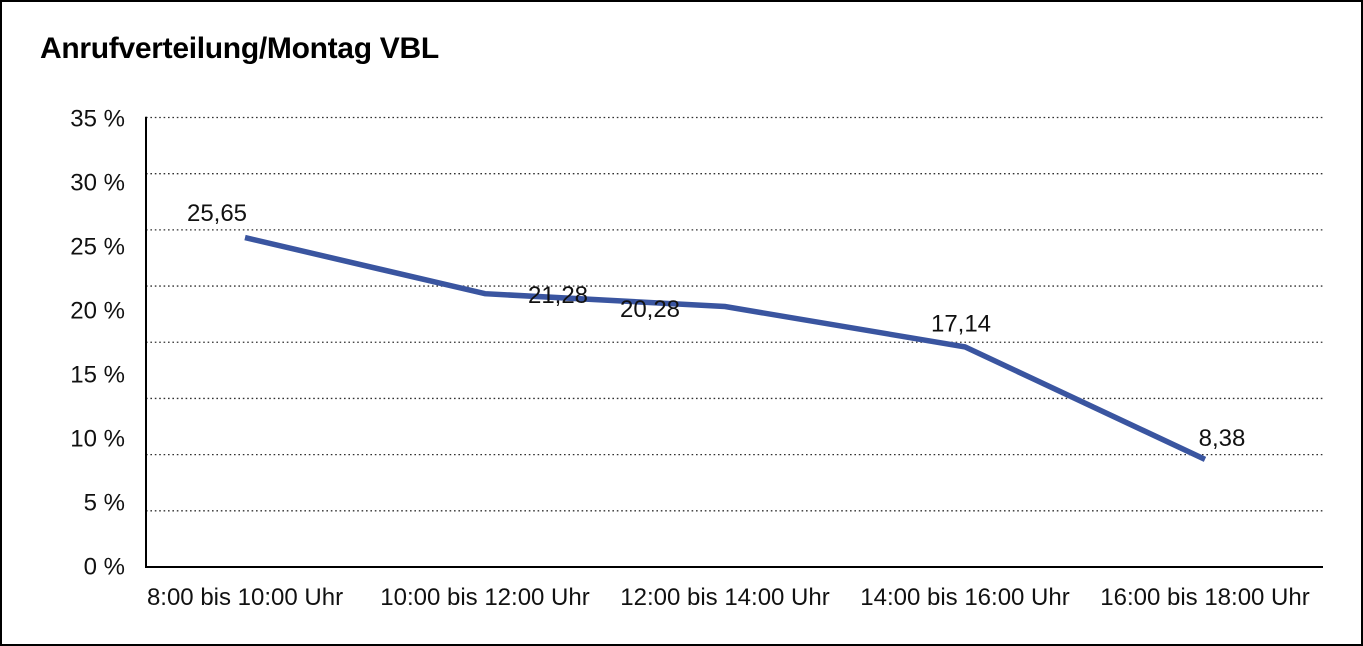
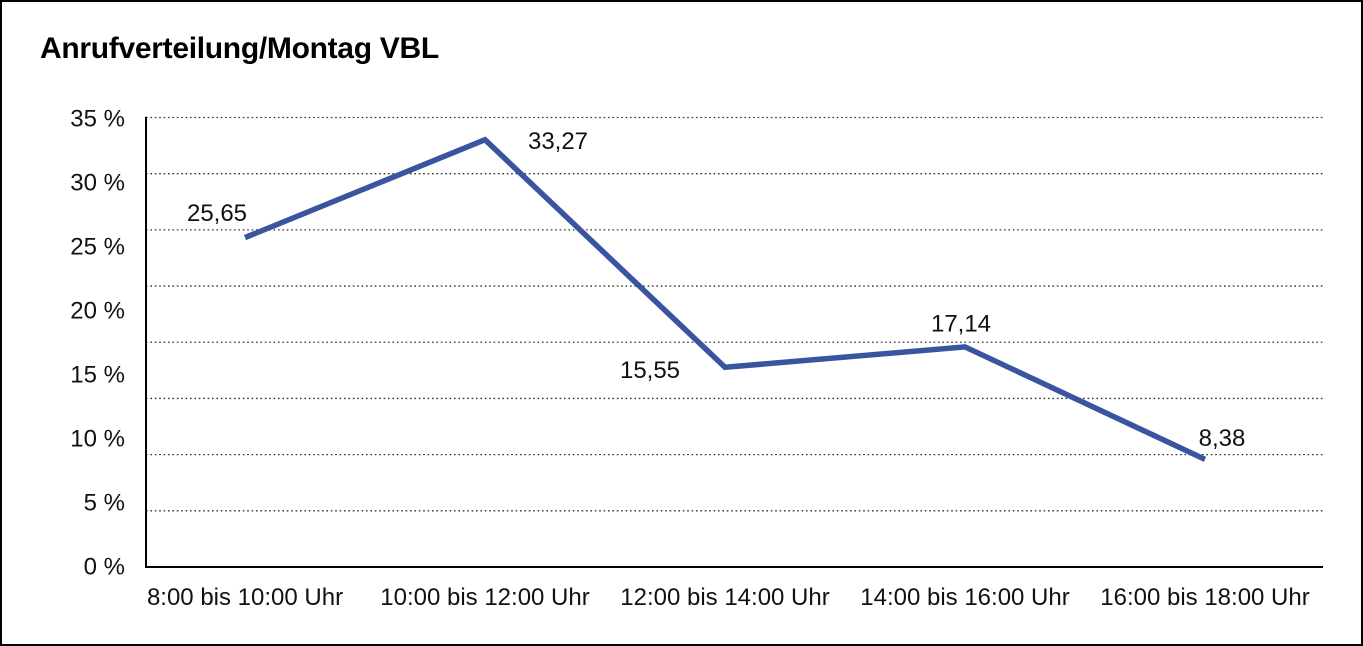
10:00 bis 12:00 Uhr: 21,28 -> 33,27
12:00 bis 14:00 Uhr: 20,28 -> 15,55
